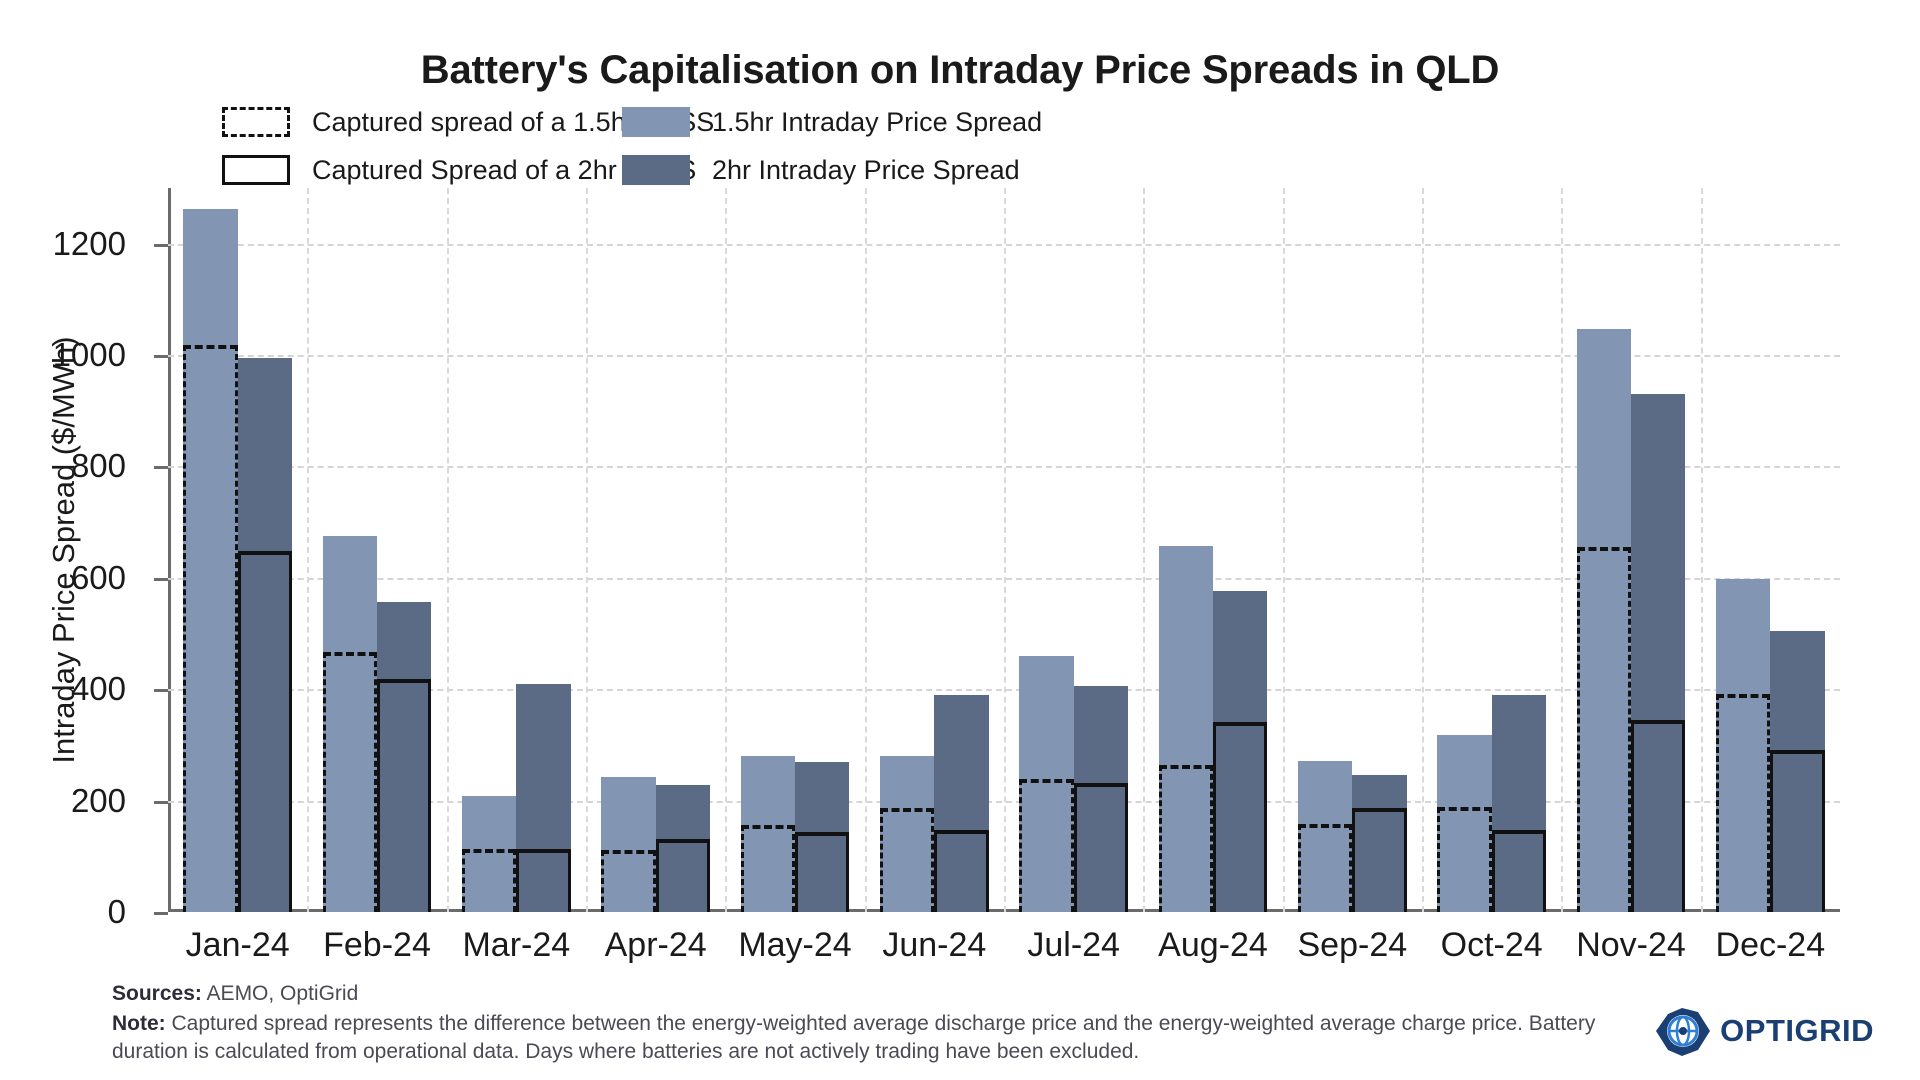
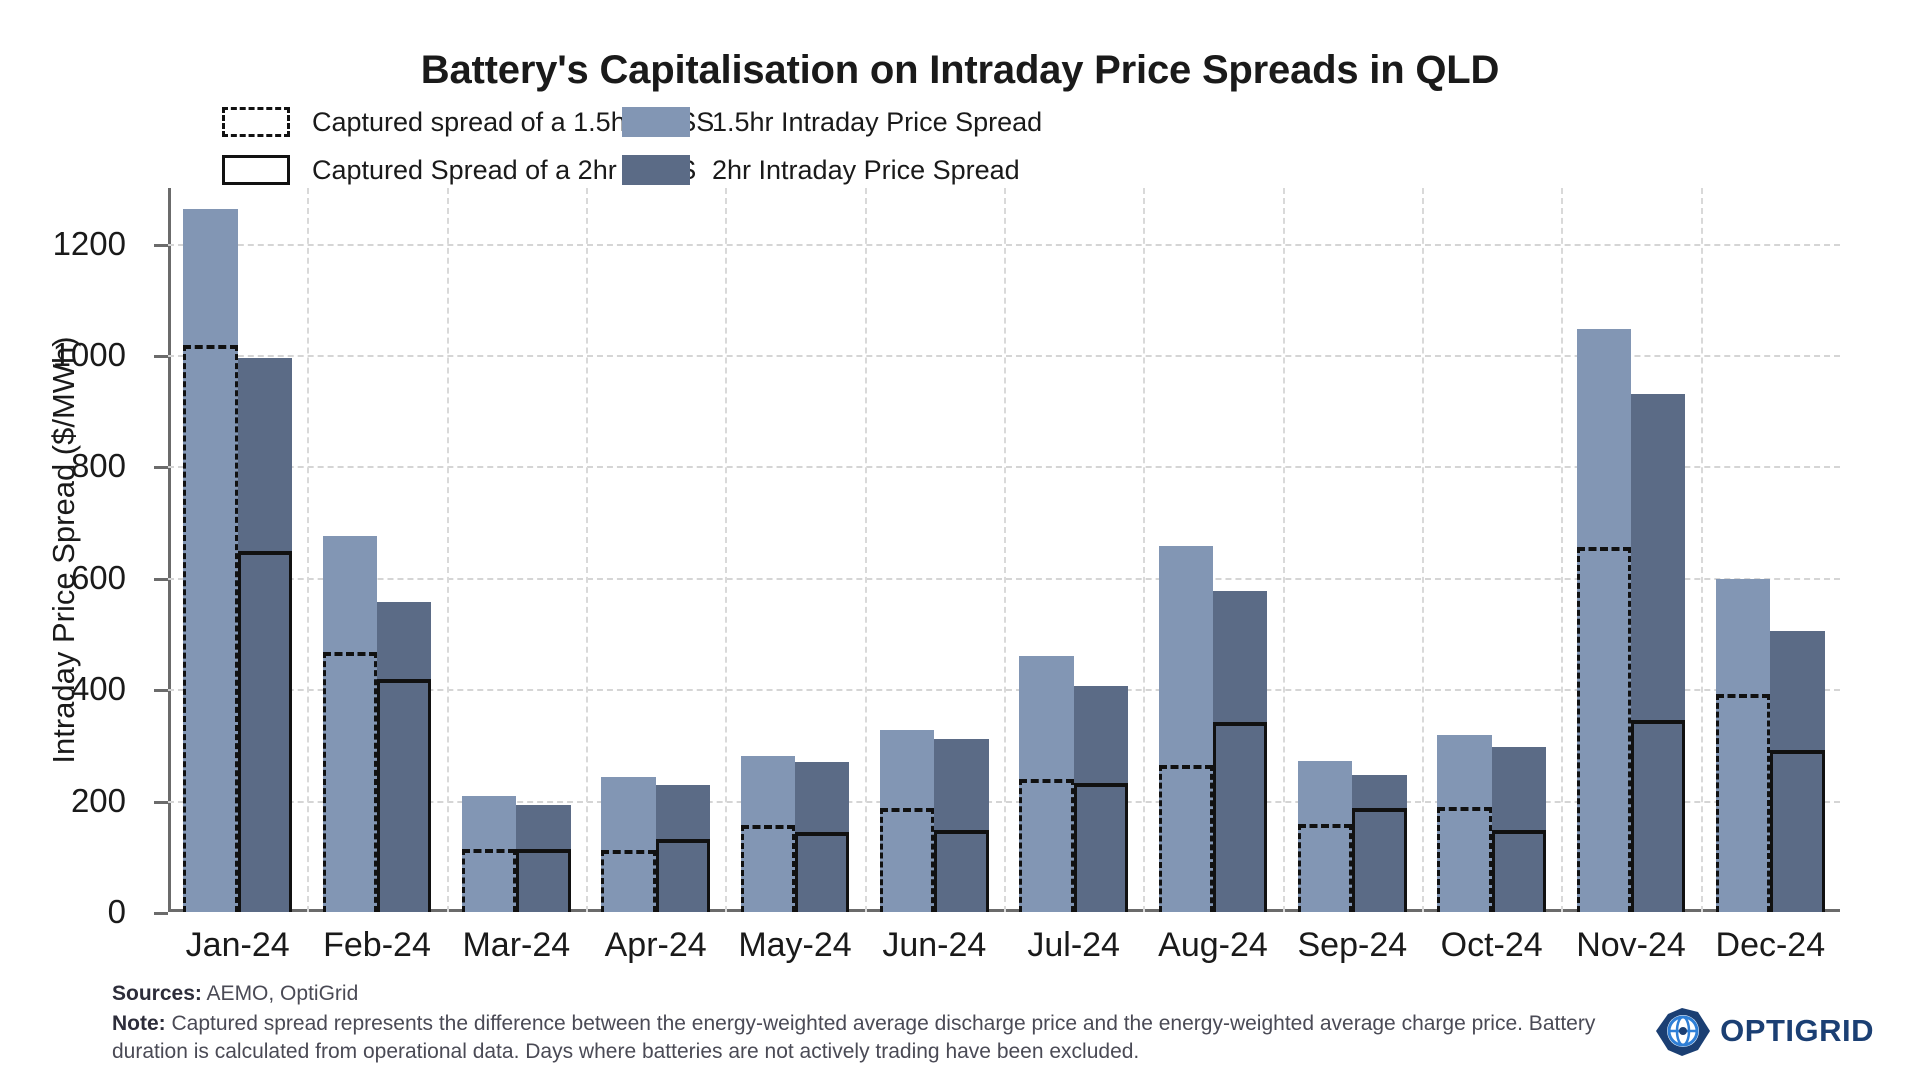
2hr Intraday Price Spread/Mar-24: 410 -> 190
1.5hr Intraday Price Spread/Jun-24: 280 -> 330
2hr Intraday Price Spread/Jun-24: 390 -> 310
2hr Intraday Price Spread/Oct-24: 390 -> 300
